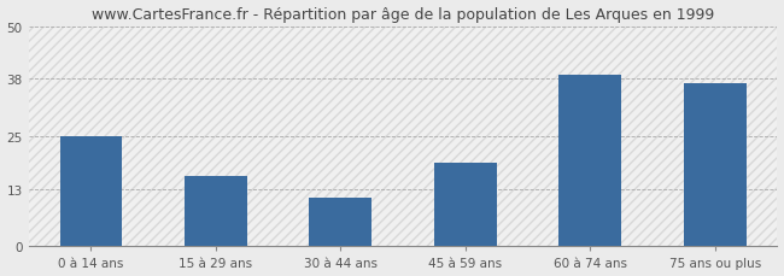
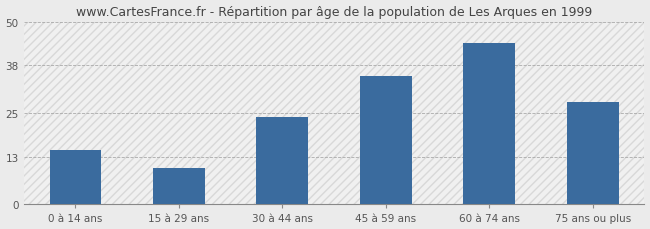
0 à 14 ans: 25 -> 15
15 à 29 ans: 16 -> 10
30 à 44 ans: 11 -> 24
45 à 59 ans: 19 -> 35
60 à 74 ans: 39 -> 44
75 ans ou plus: 37 -> 28
